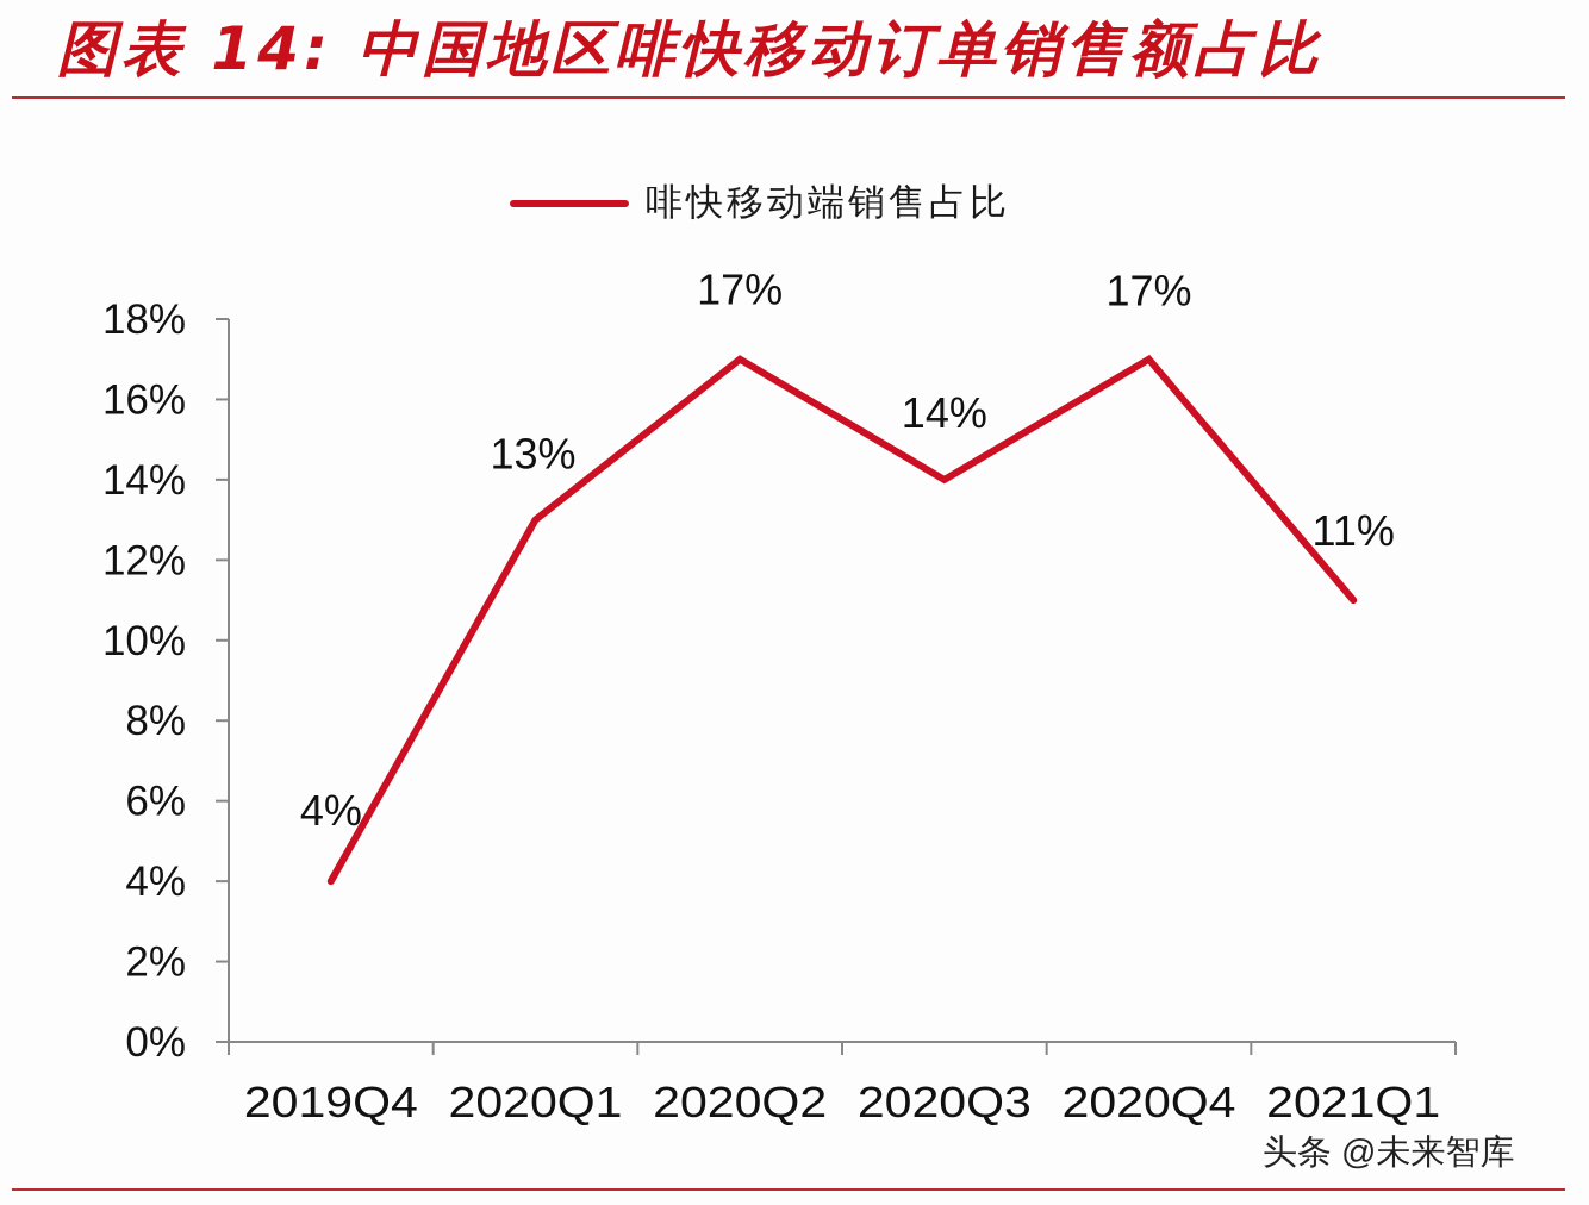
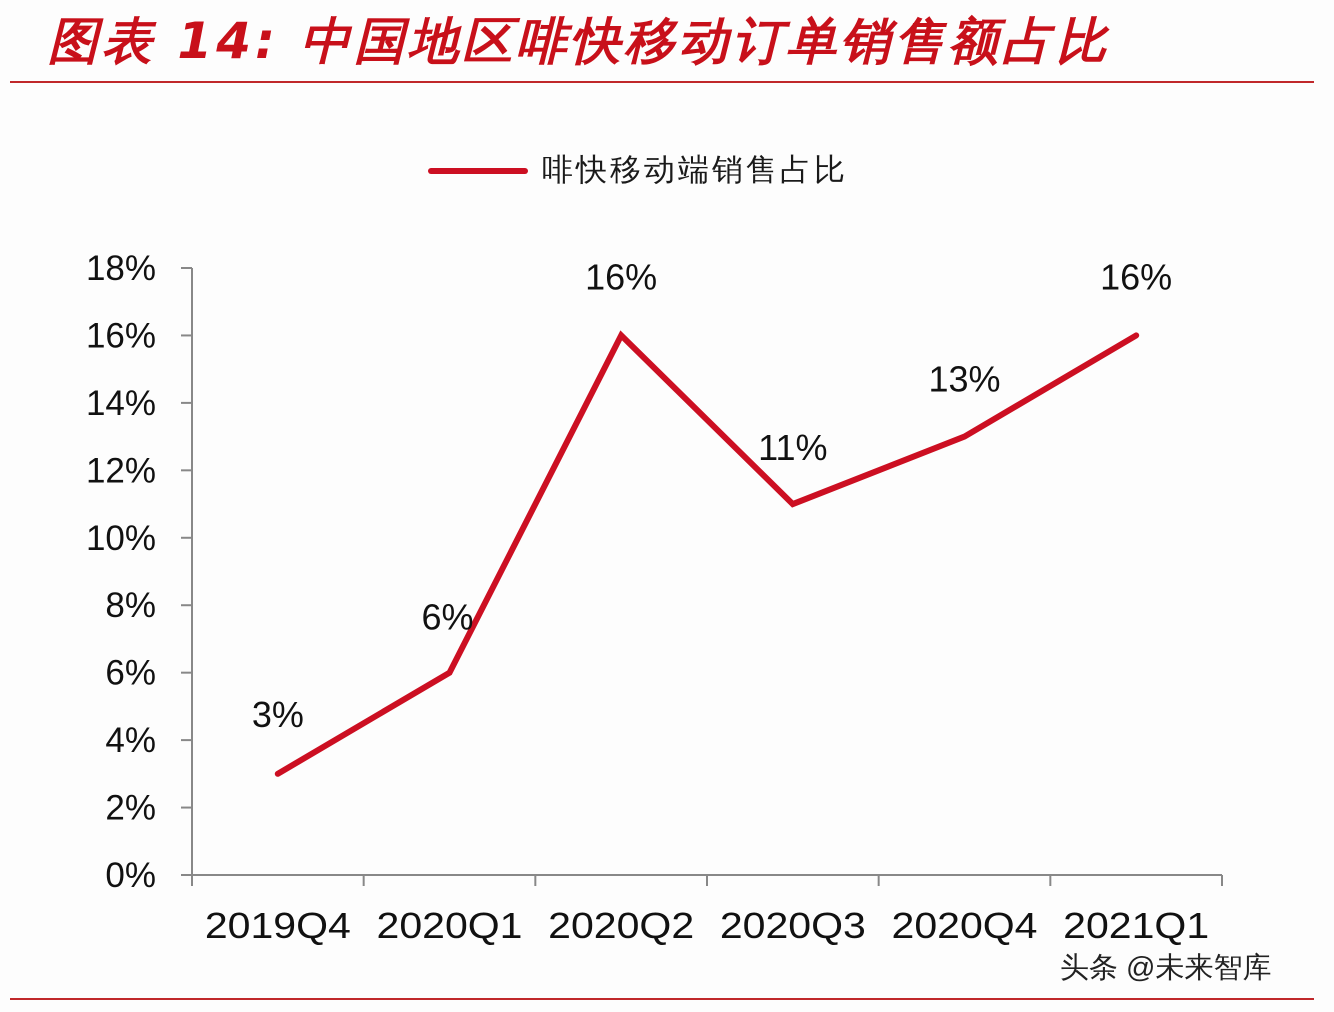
2019Q4: 4% -> 3%
2020Q1: 13% -> 6%
2020Q2: 17% -> 16%
2020Q3: 14% -> 11%
2020Q4: 17% -> 13%
2021Q1: 11% -> 16%
